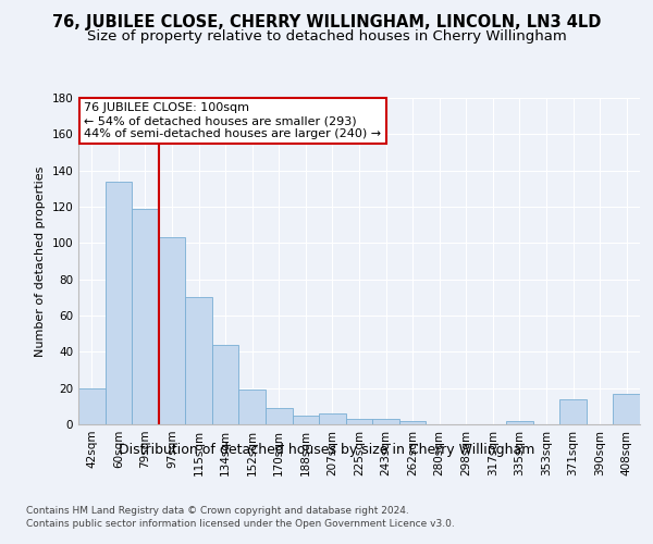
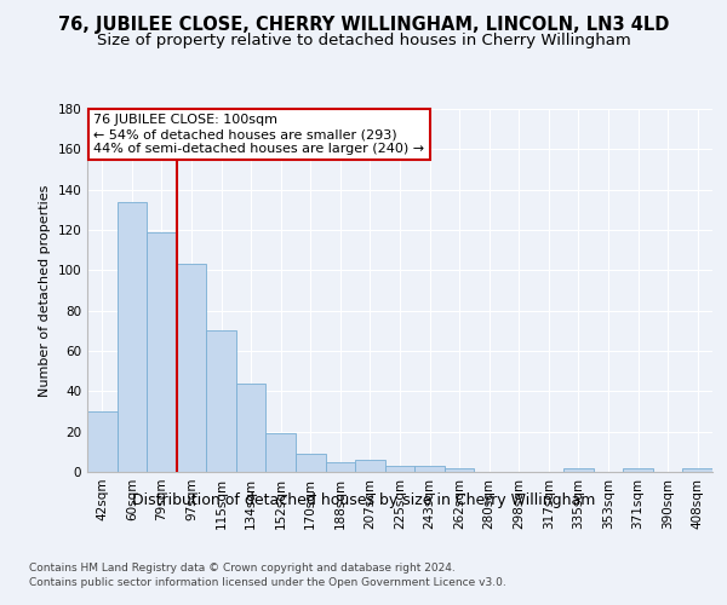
42sqm: 20 -> 30
371sqm: 14 -> 2
408sqm: 17 -> 2
